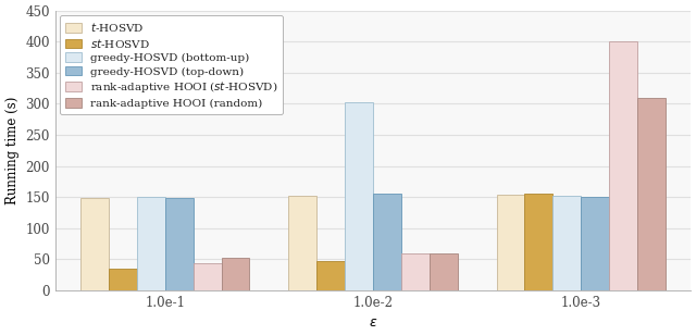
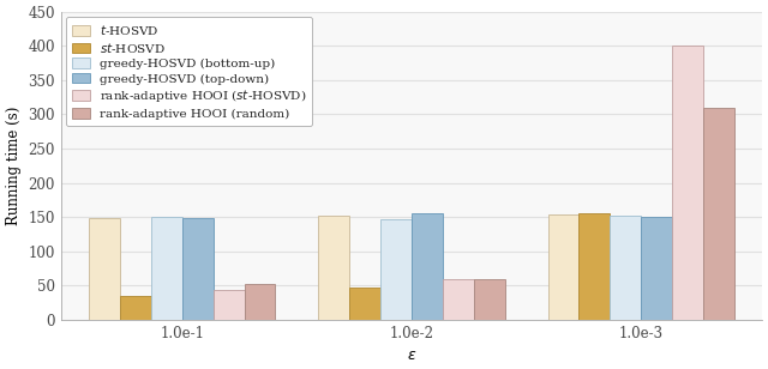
greedy-HOSVD (bottom-up)/1.0e-2: 302 -> 147
